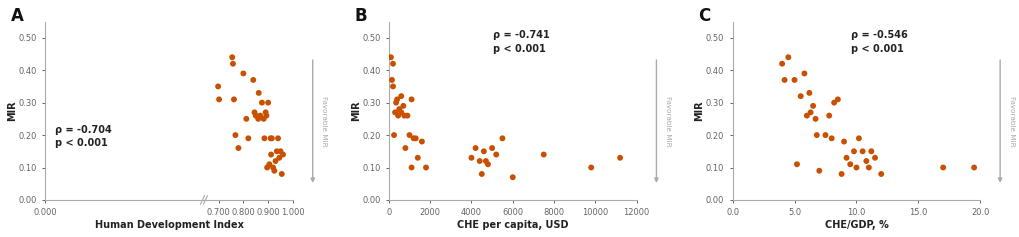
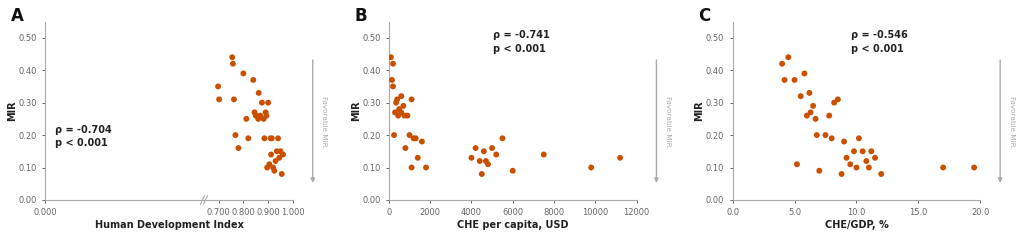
6000: 0.07 -> 0.09
